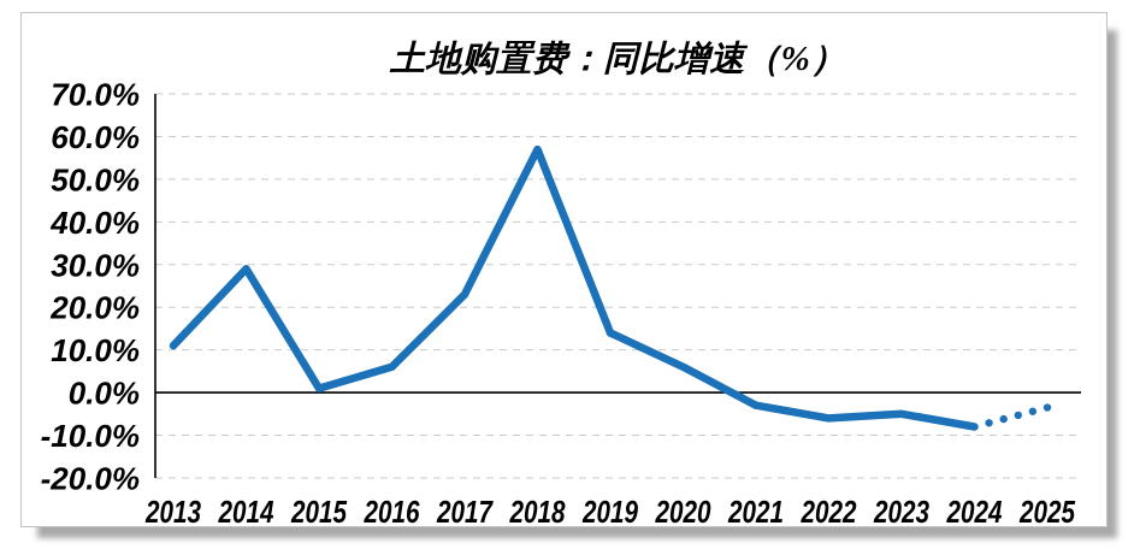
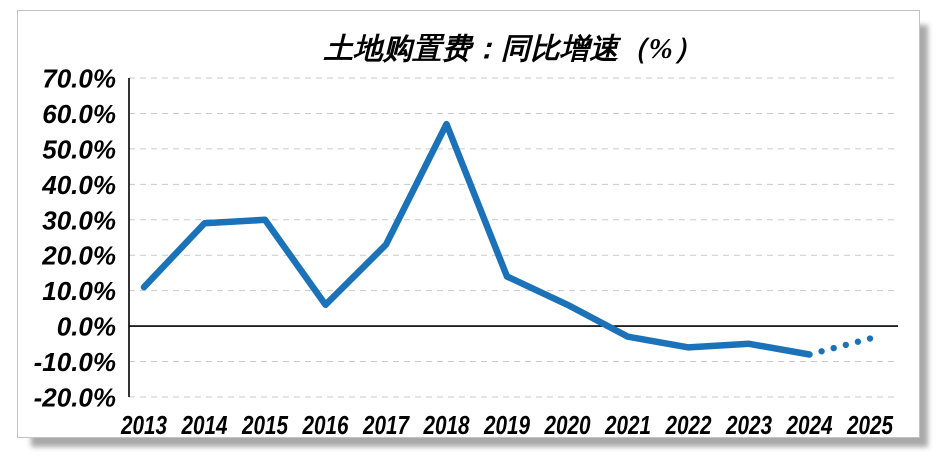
2015: 1% -> 30%
